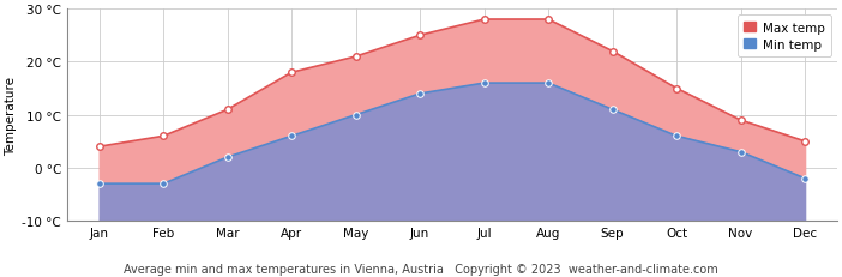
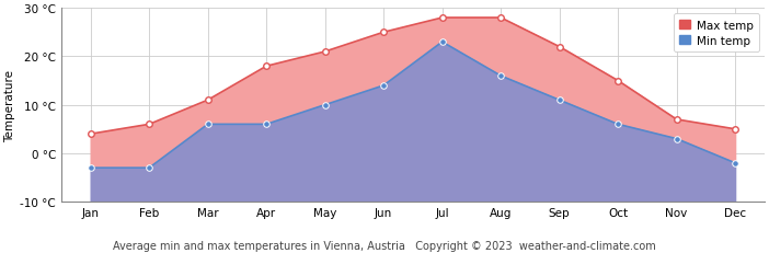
Min temp/Mar: 2 °C -> 6 °C
Min temp/Jul: 16 °C -> 23 °C
Max temp/Nov: 9 °C -> 7 °C
